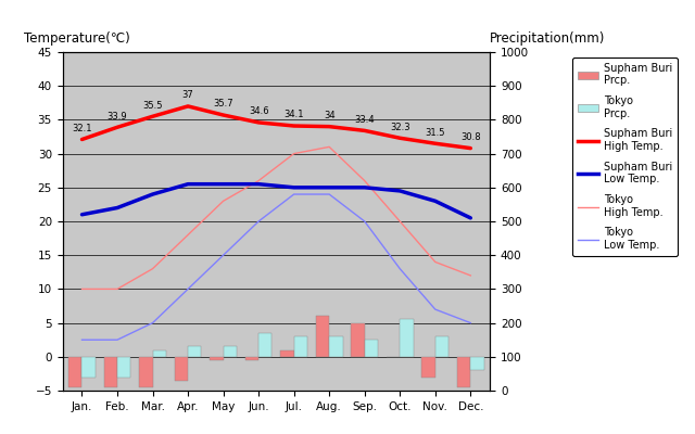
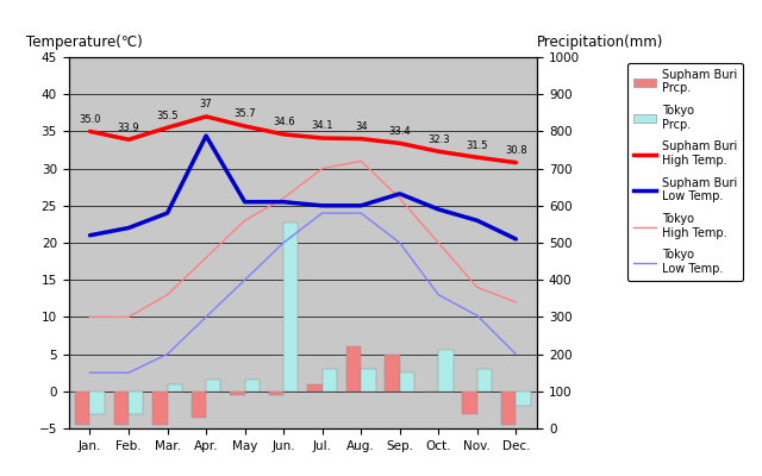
Supham Buri High Temp./Jan.: 32.1 -> 35.0
Supham Buri Low Temp./Apr.: 25.5 -> 34.4
Tokyo Prcp./Jun.: 3.5 -> 22.8
Supham Buri Low Temp./Sep.: 25.0 -> 26.6
Tokyo Low Temp./Nov.: 7.0 -> 10.2
